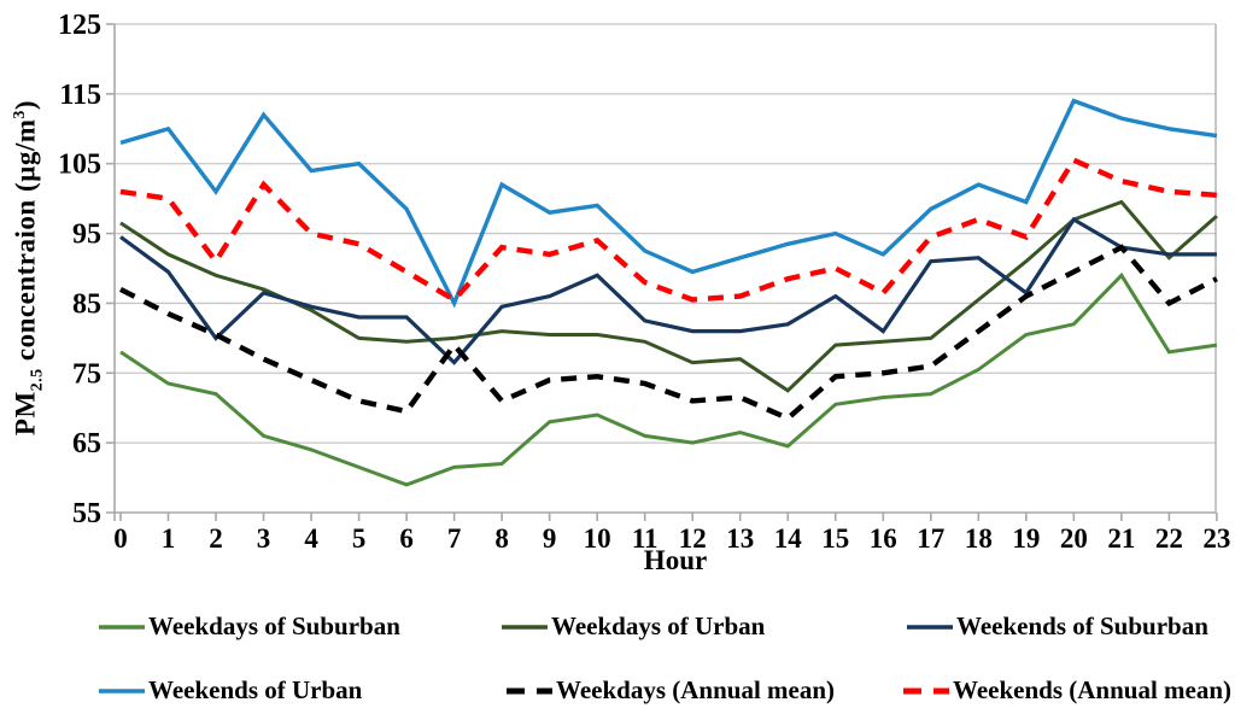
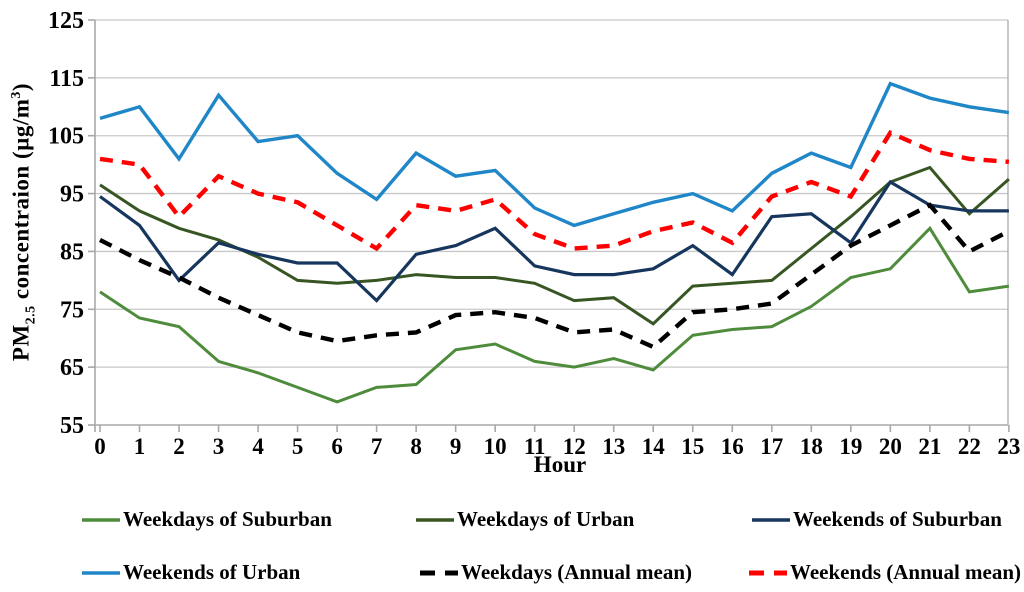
Weekends (Annual mean)/3: 102 -> 98
Weekends of Urban/7: 85 -> 94
Weekdays (Annual mean)/7: 79 -> 70
